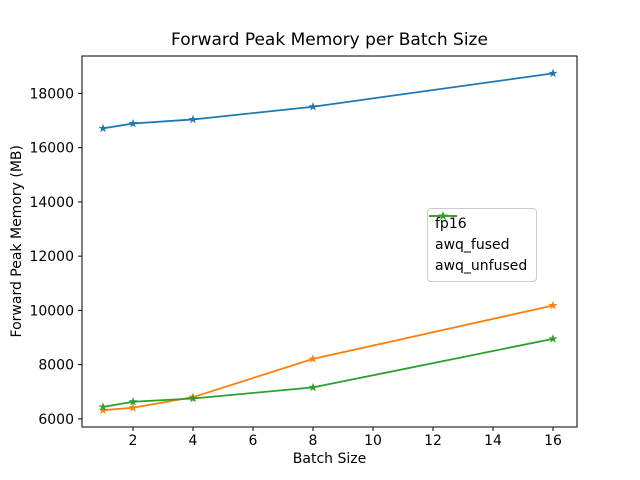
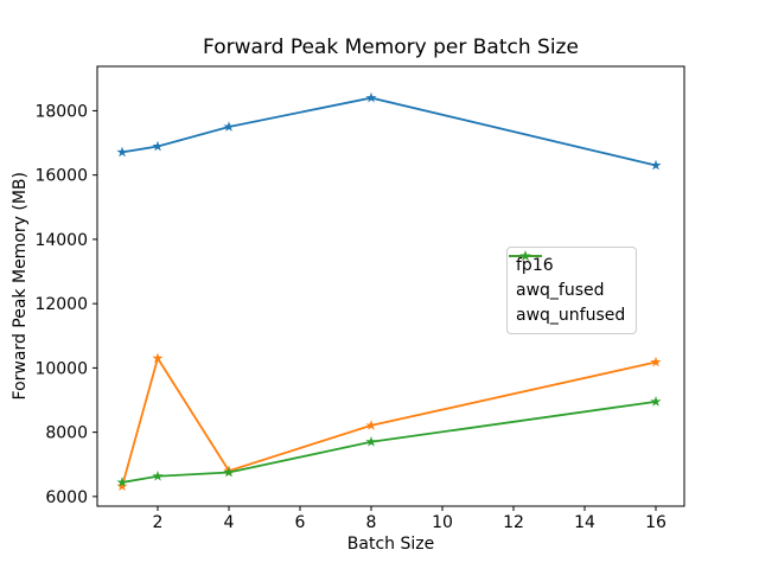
awq_fused/2: 6400 -> 10300
fp16/4: 17000 -> 17500
fp16/8: 17500 -> 18400
awq_unfused/8: 7200 -> 7700
fp16/16: 18700 -> 16300
